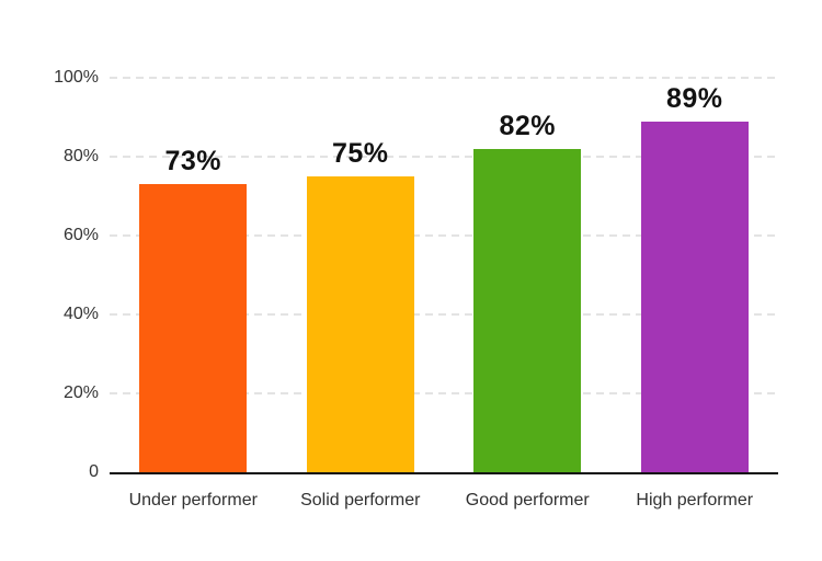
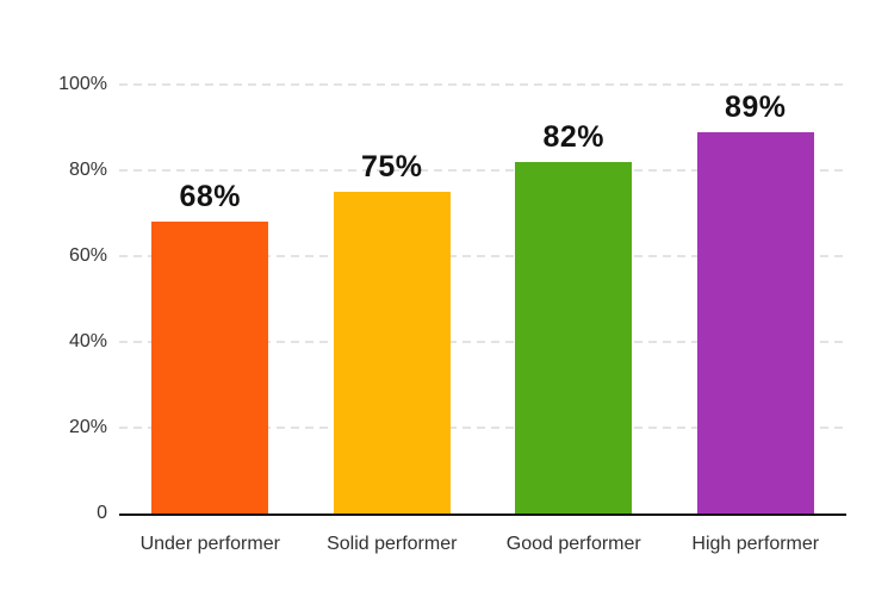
Under performer: 73% -> 68%
